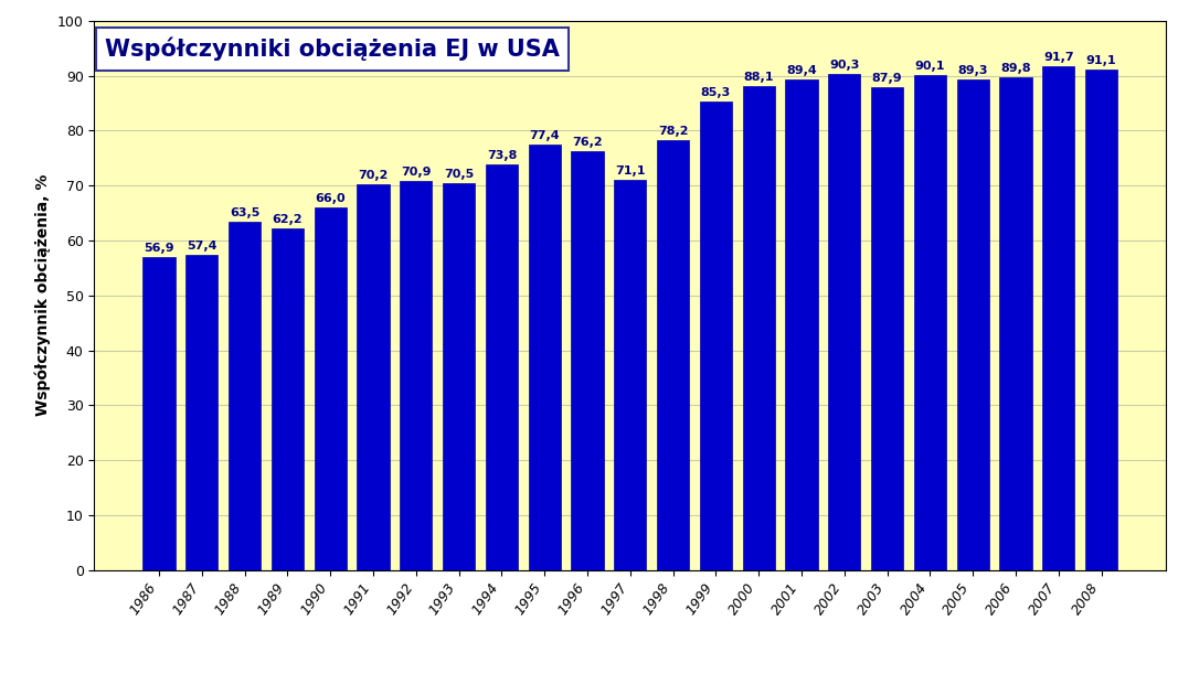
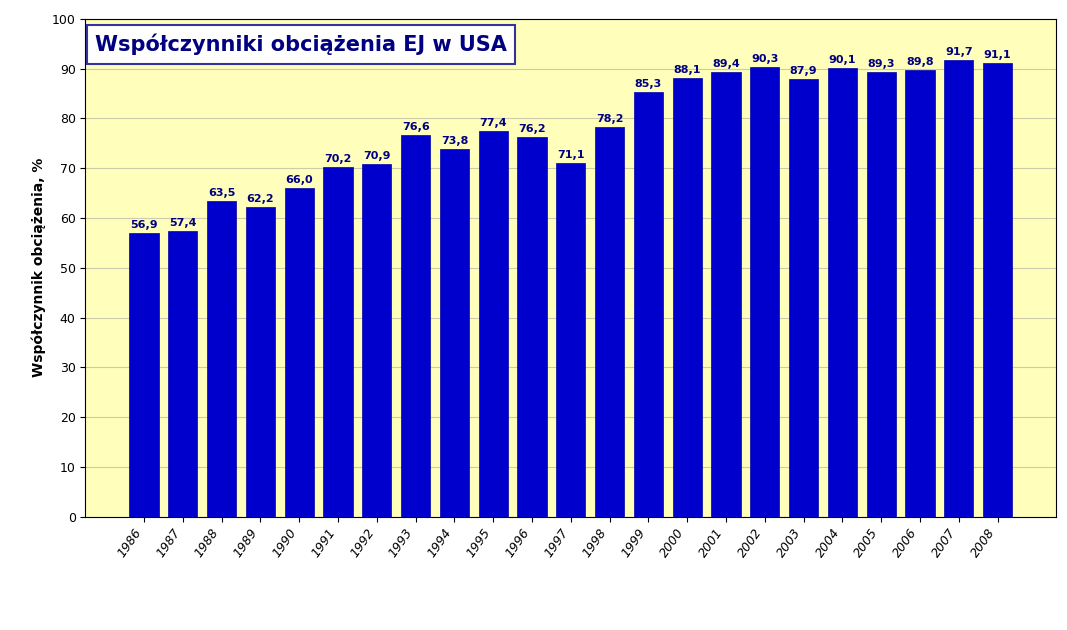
1993: 70,5 -> 76,6
